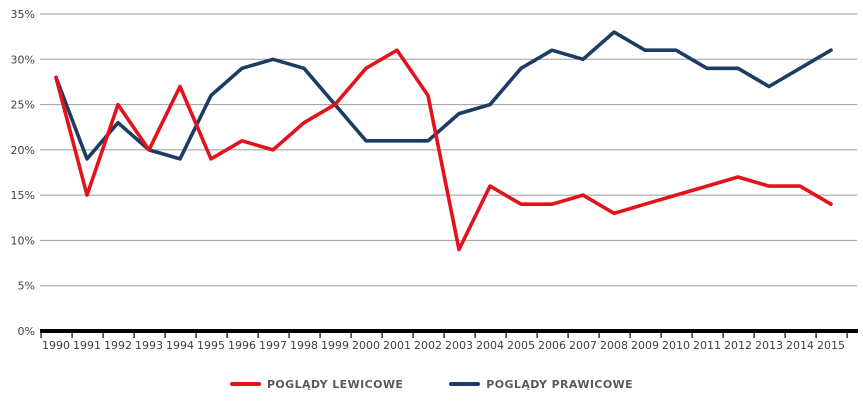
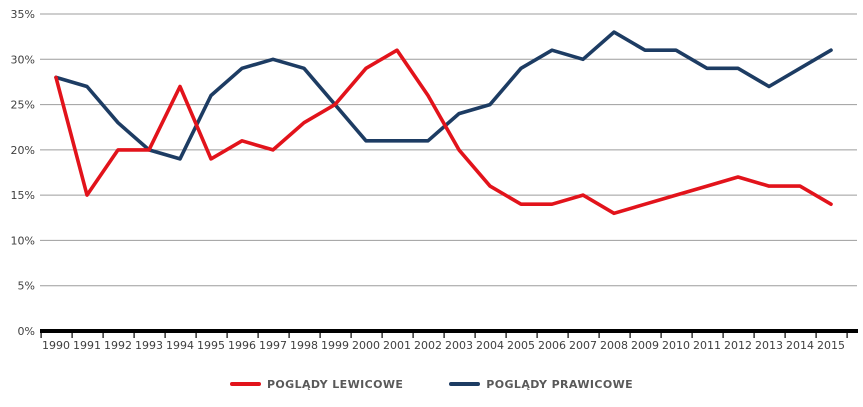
POGLĄDY PRAWICOWE/1991: 19% -> 27%
POGLĄDY LEWICOWE/1992: 25% -> 20%
POGLĄDY LEWICOWE/2003: 9% -> 20%
